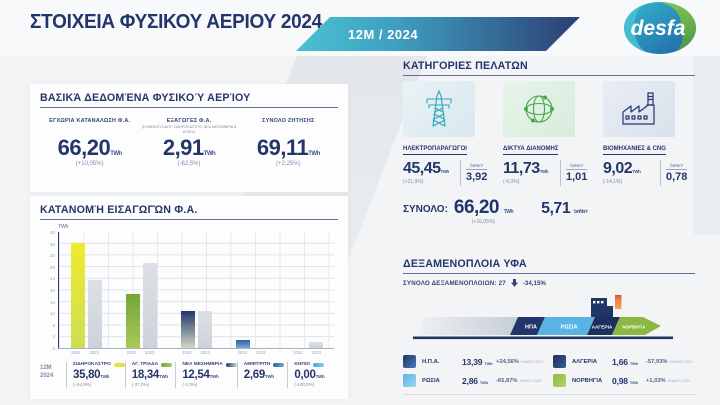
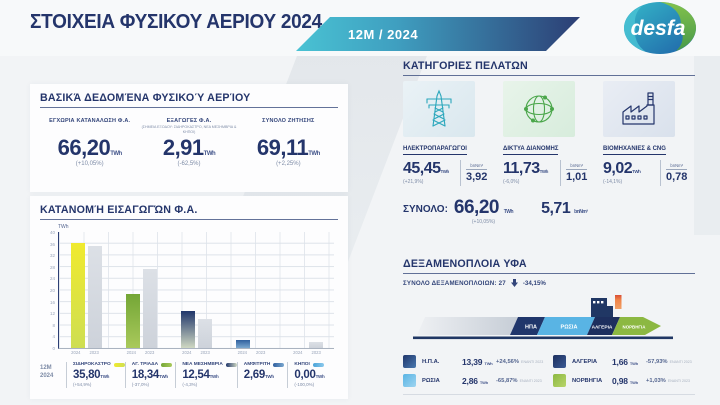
2023/ΣΙΔΗΡΟΚΑΣΤΡΟ: 23 -> 35
2023/ΑΓ. ΤΡΙΑΔΑ: 29 -> 27
2023/ΝΕΑ ΜΕΣΗΜΒΡΙΑ: 13 -> 10
